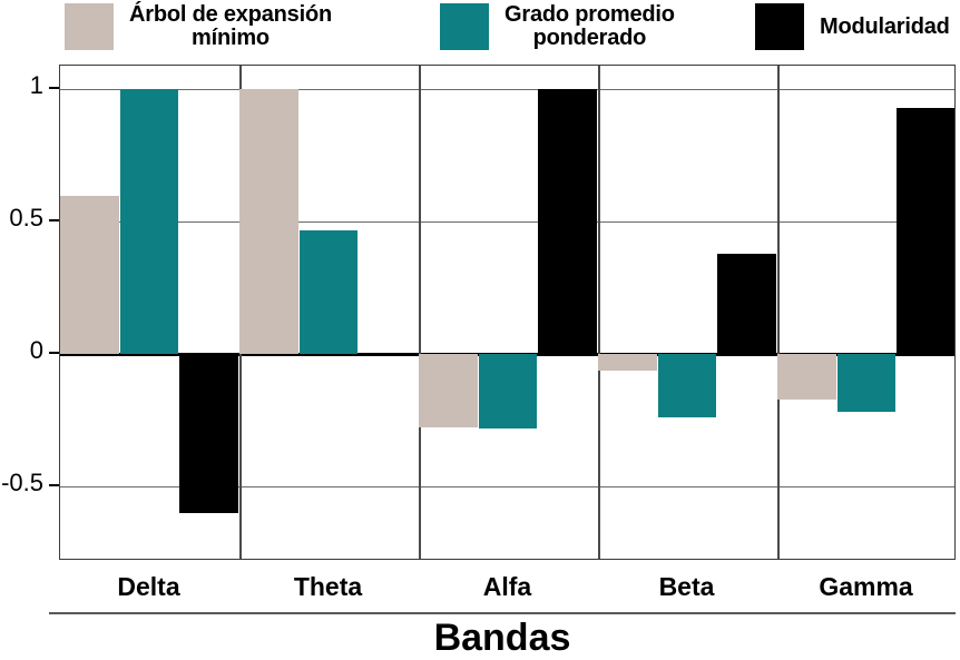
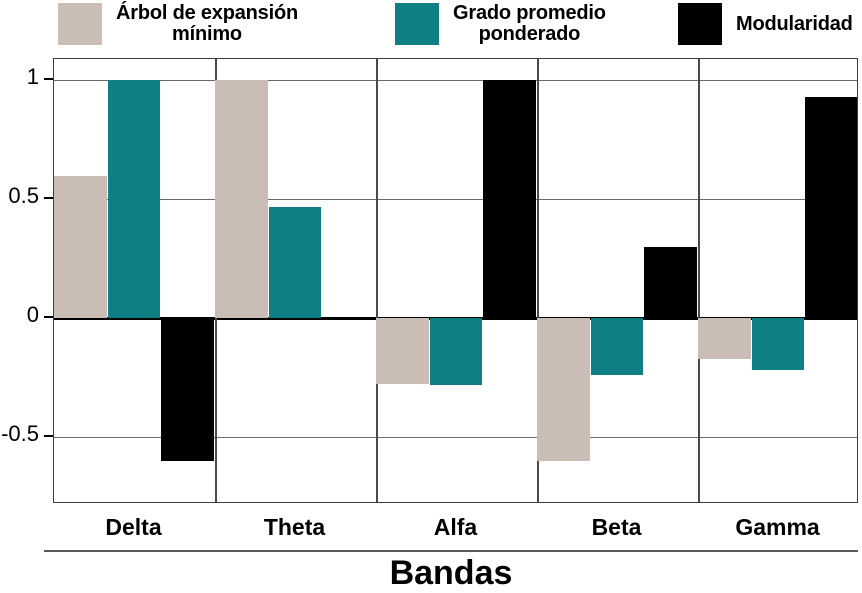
Árbol de expansión mínimo/Beta: -0.06 -> -0.60
Modularidad/Beta: 0.38 -> 0.30
